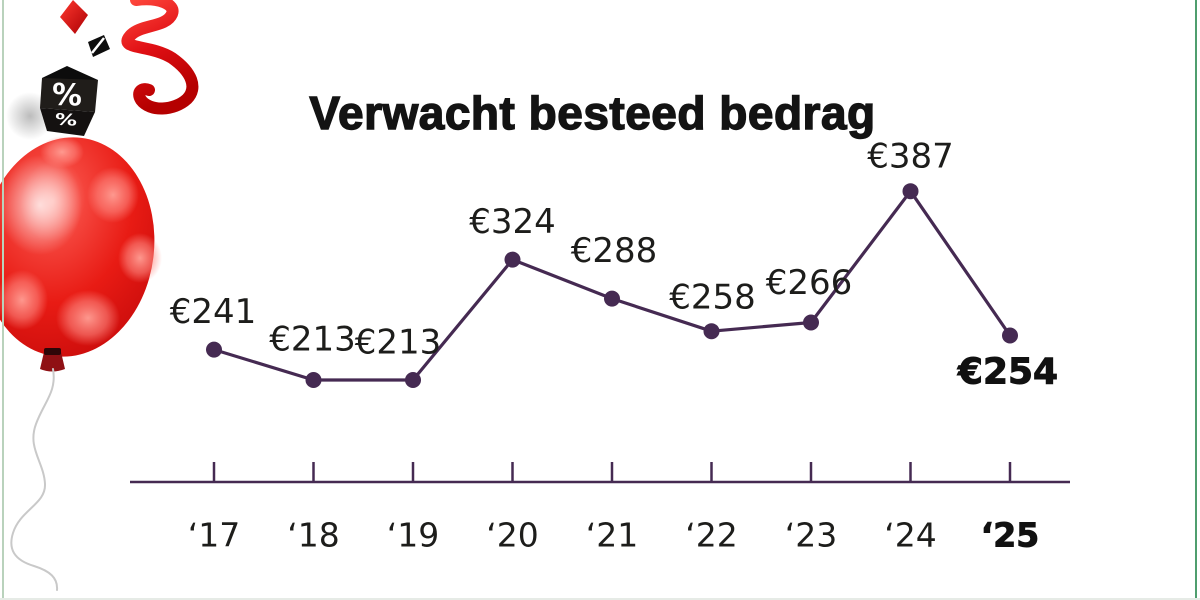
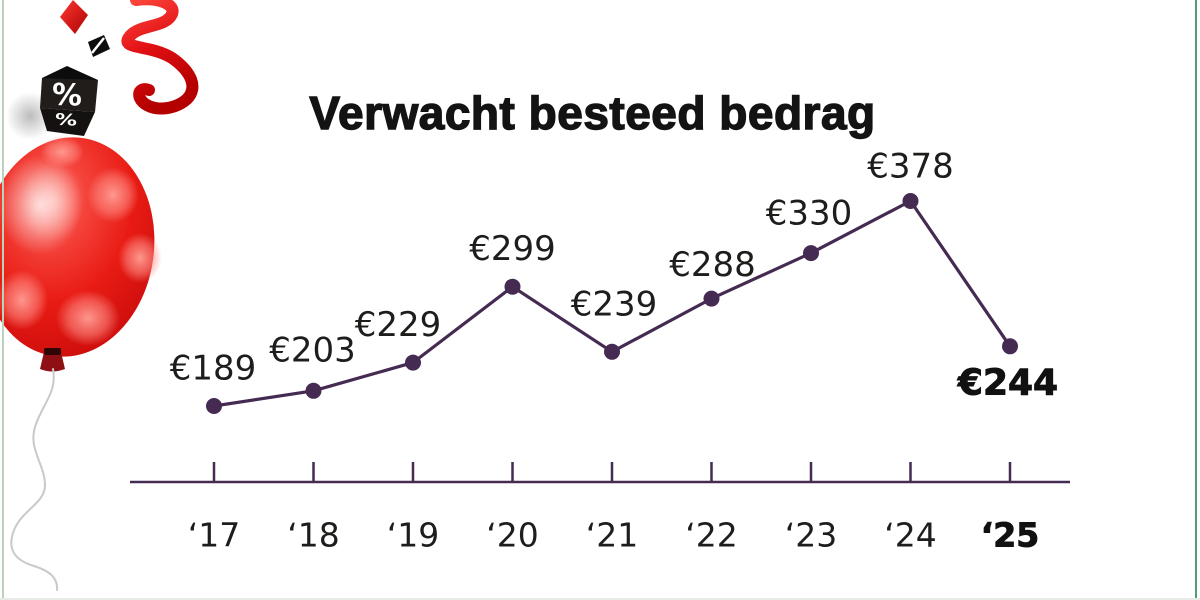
‘17: €241 -> €189
‘18: €213 -> €203
‘19: €213 -> €229
‘20: €324 -> €299
‘21: €288 -> €239
‘22: €258 -> €288
‘23: €266 -> €330
‘24: €387 -> €378
‘25: €254 -> €244
